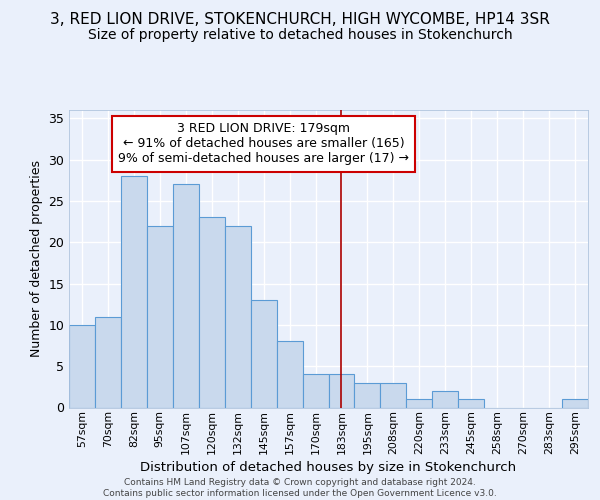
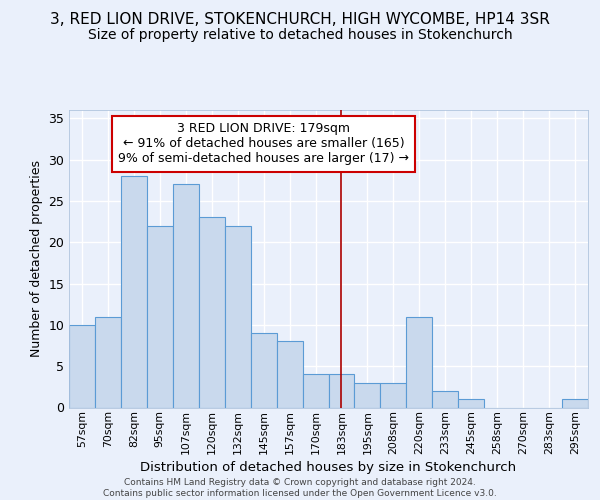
145sqm: 13 -> 9
220sqm: 1 -> 11
